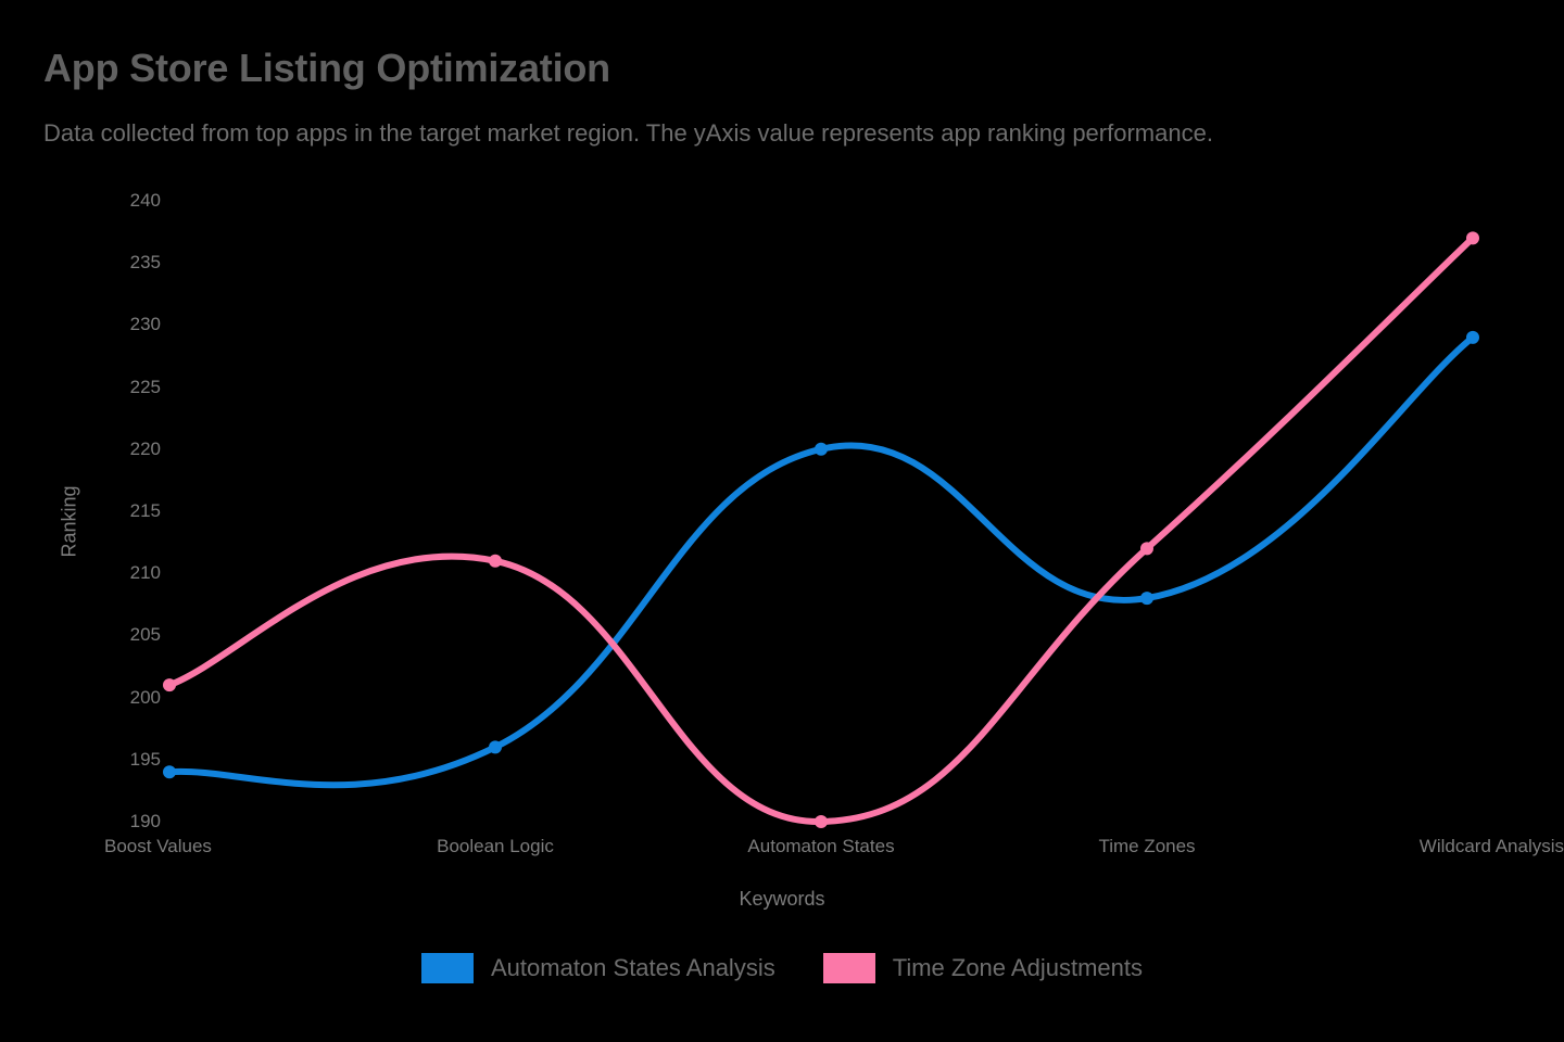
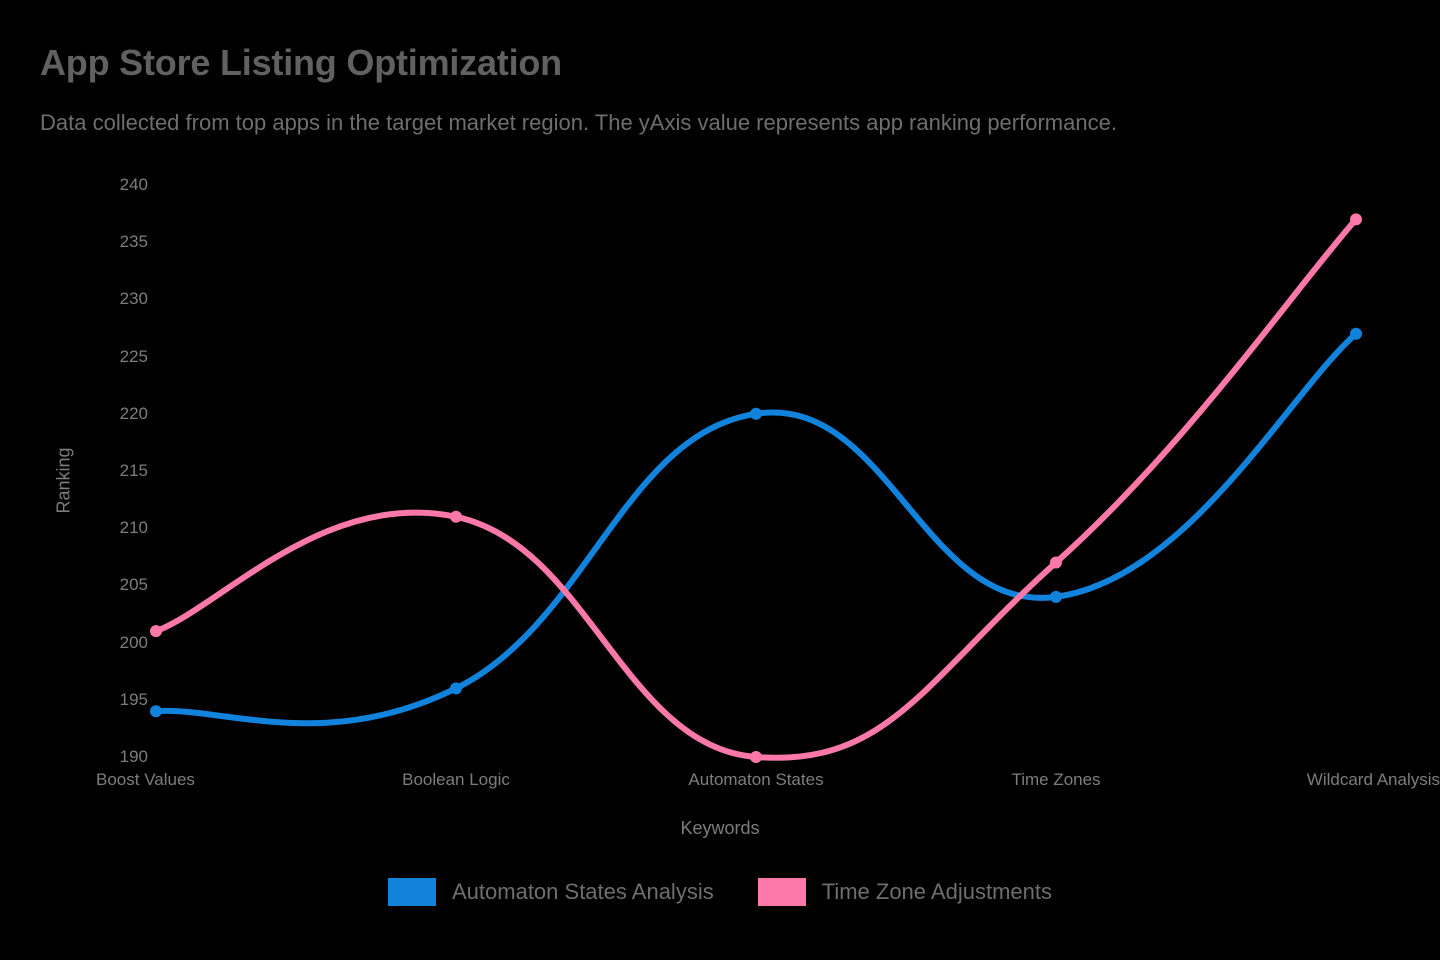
Automaton States Analysis/Time Zones: 208 -> 204
Time Zone Adjustments/Time Zones: 212 -> 207
Automaton States Analysis/Wildcard Analysis: 229 -> 227
